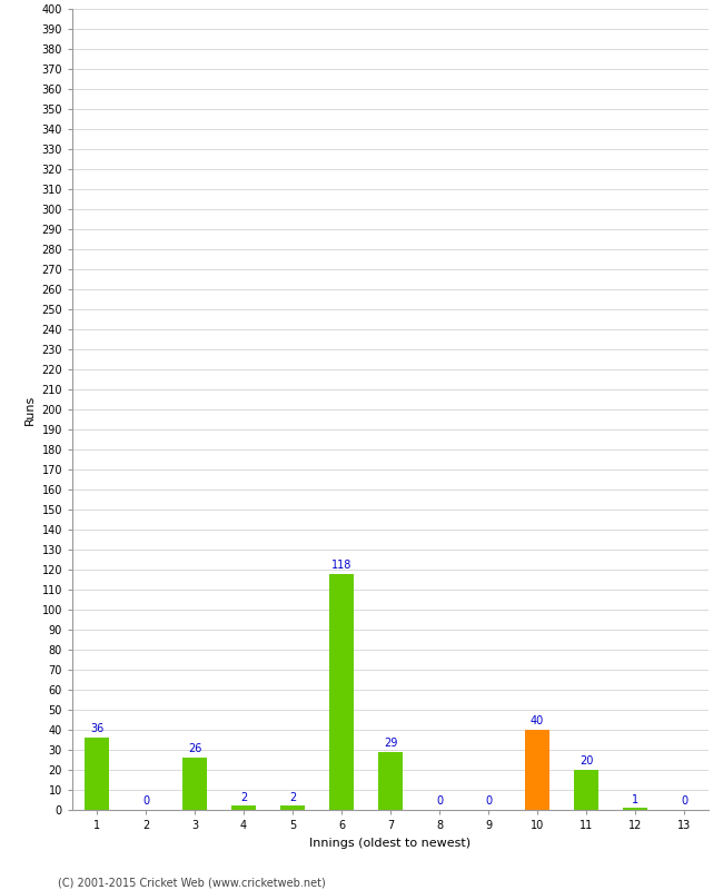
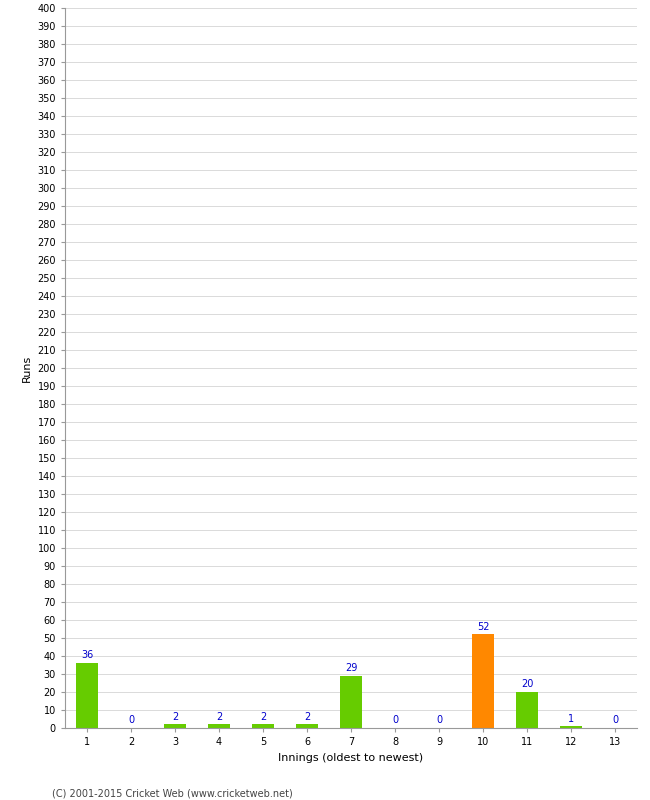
3: 26 -> 2
6: 118 -> 2
10: 40 -> 52
